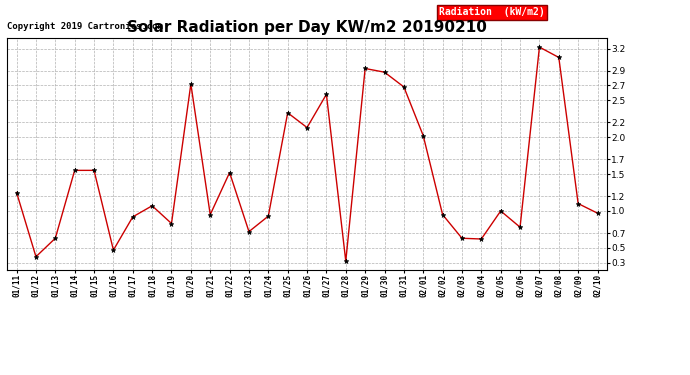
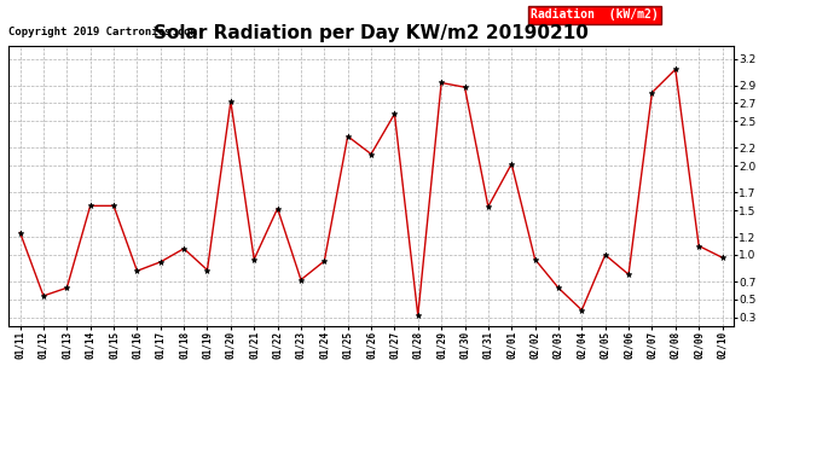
01/12: 0.38 -> 0.54
01/16: 0.47 -> 0.82
01/31: 2.68 -> 1.54
02/04: 0.62 -> 0.38
02/07: 3.22 -> 2.82
